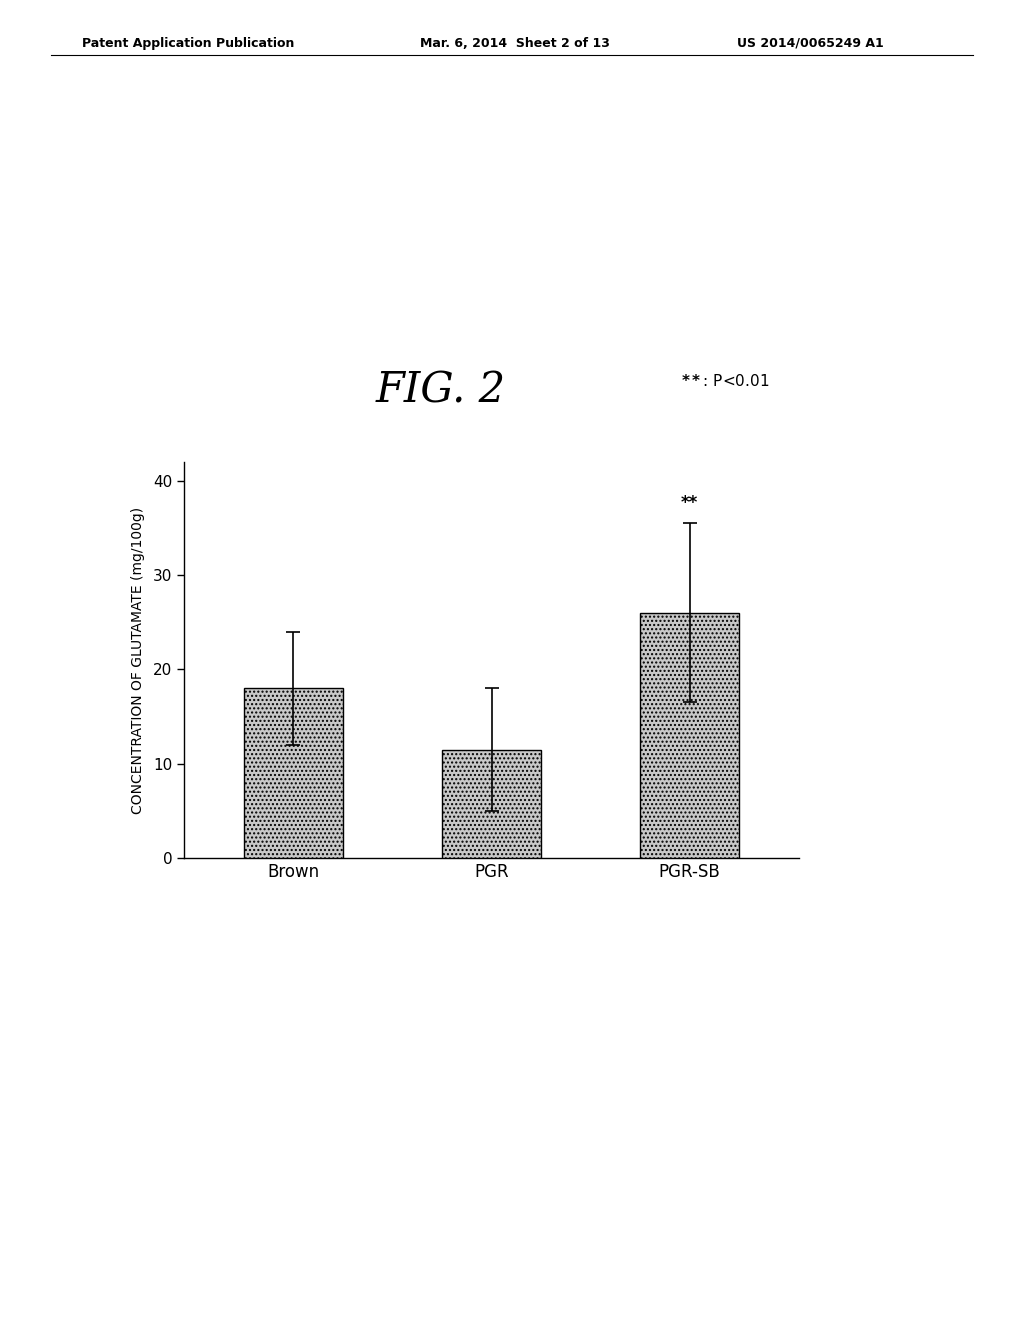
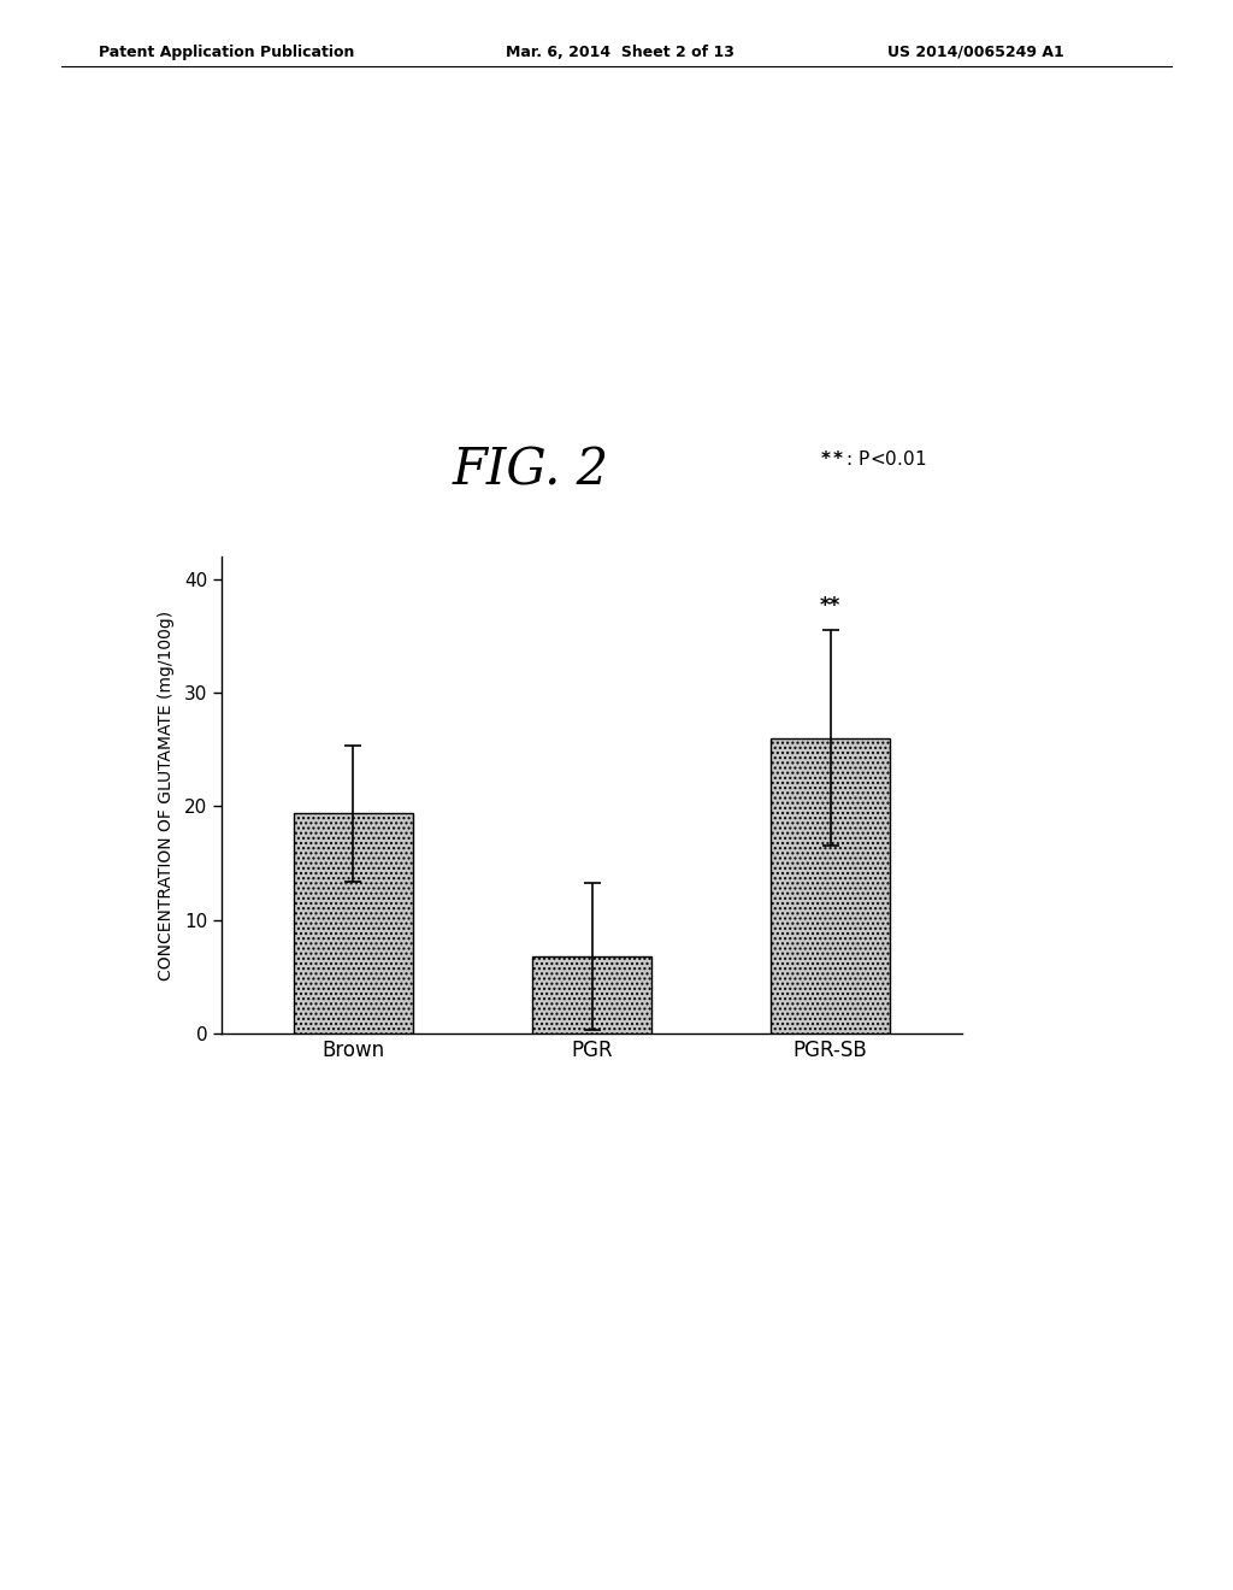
Brown: 18.0 -> 19.4
PGR: 11.5 -> 6.8
